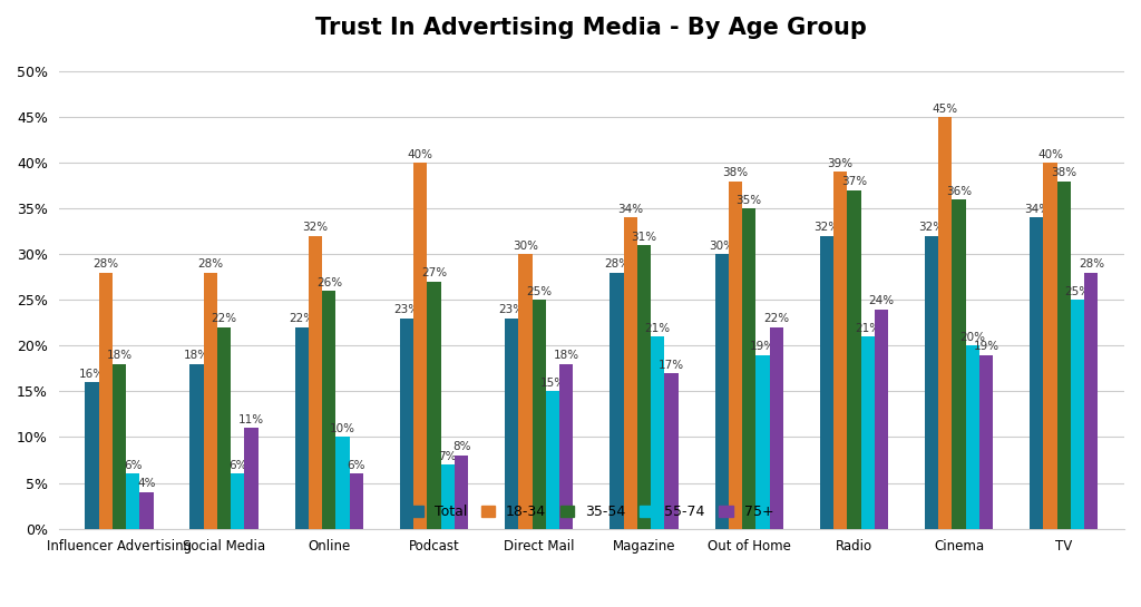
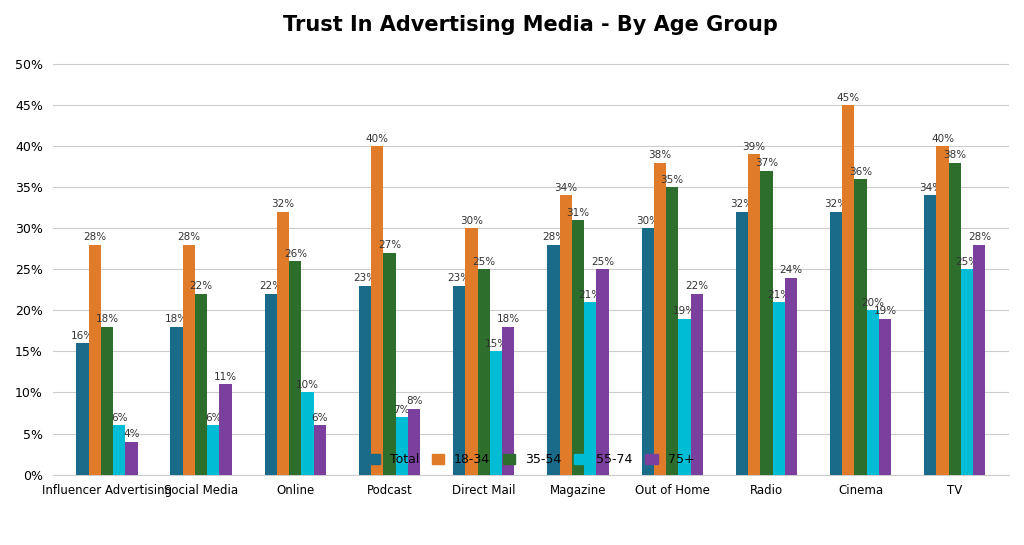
75+/Magazine: 17% -> 25%
